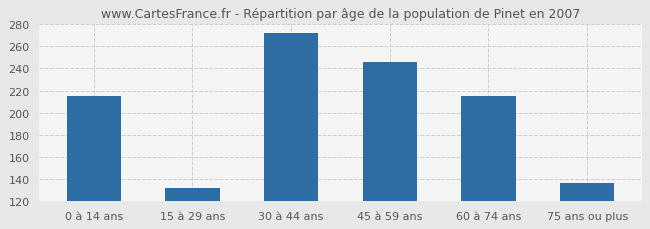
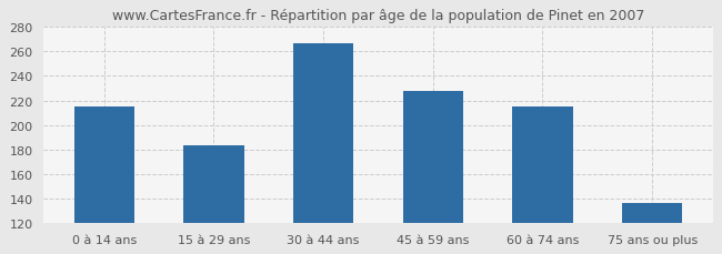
15 à 29 ans: 132 -> 183
30 à 44 ans: 272 -> 267
45 à 59 ans: 246 -> 228
